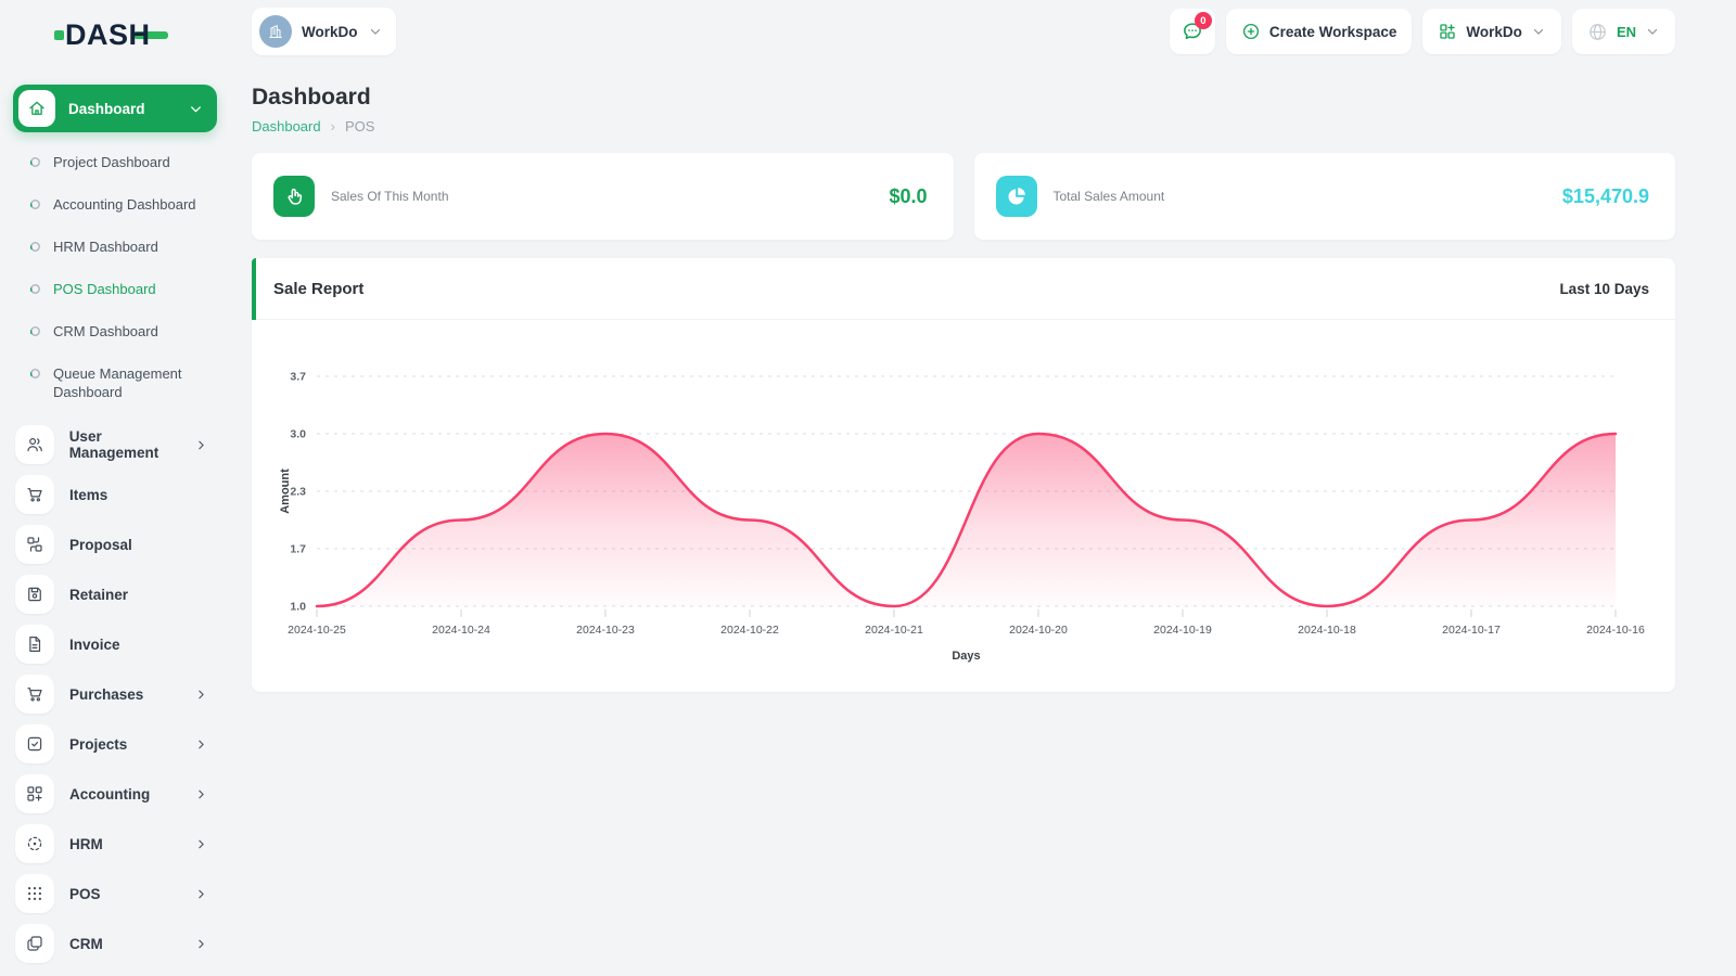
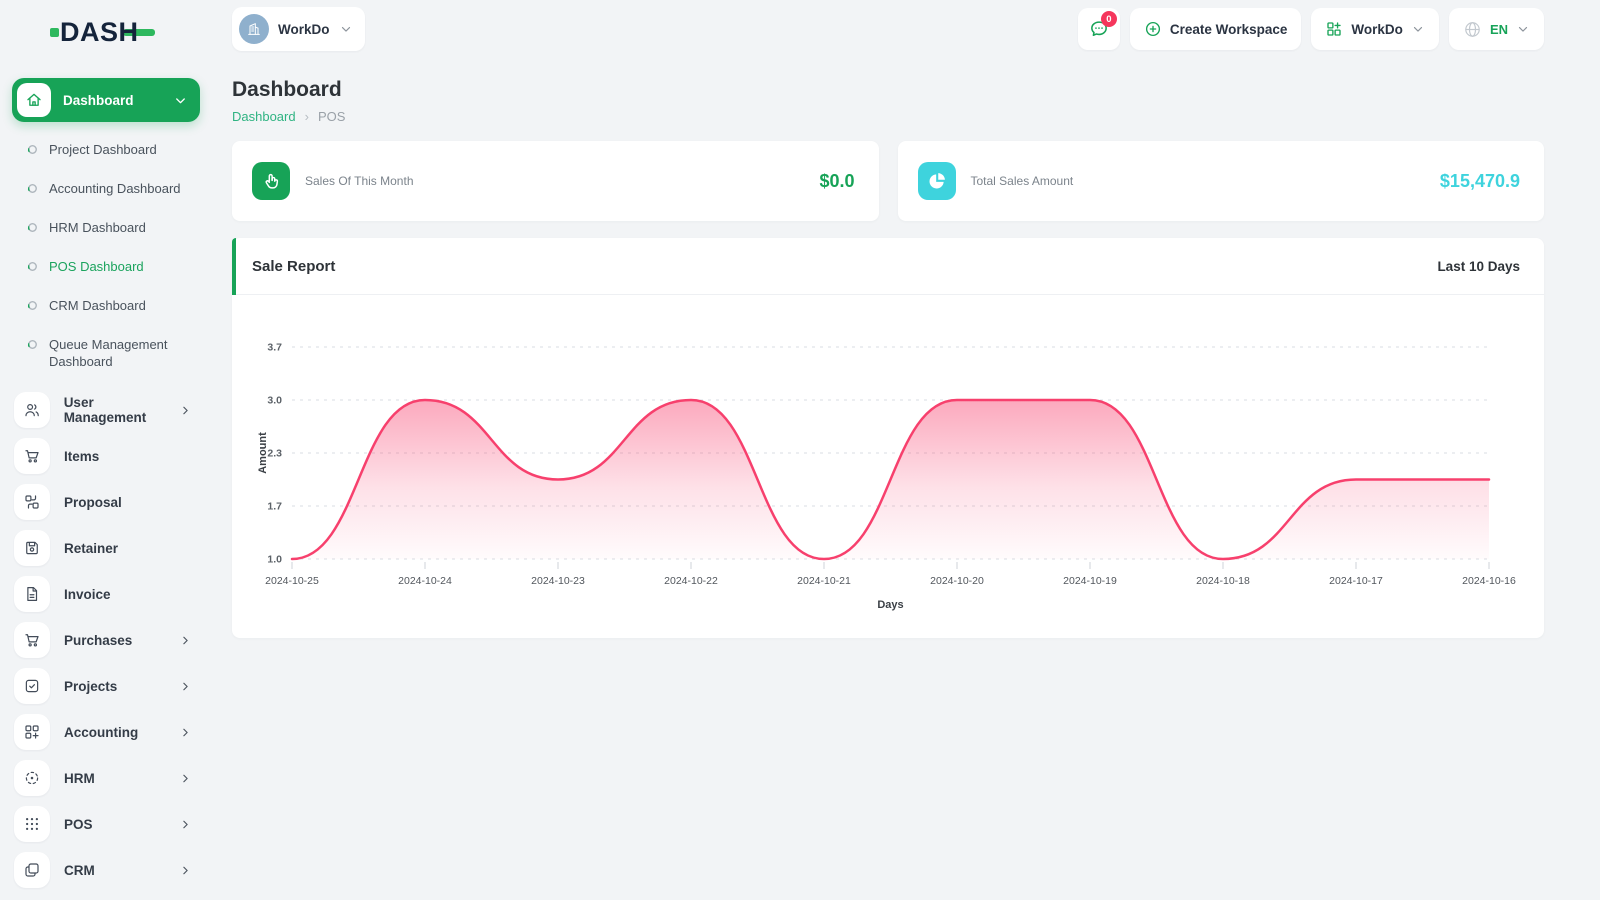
2024-10-24: 2 -> 3
2024-10-23: 3 -> 2
2024-10-22: 2 -> 3
2024-10-19: 2 -> 3
2024-10-16: 3 -> 2
